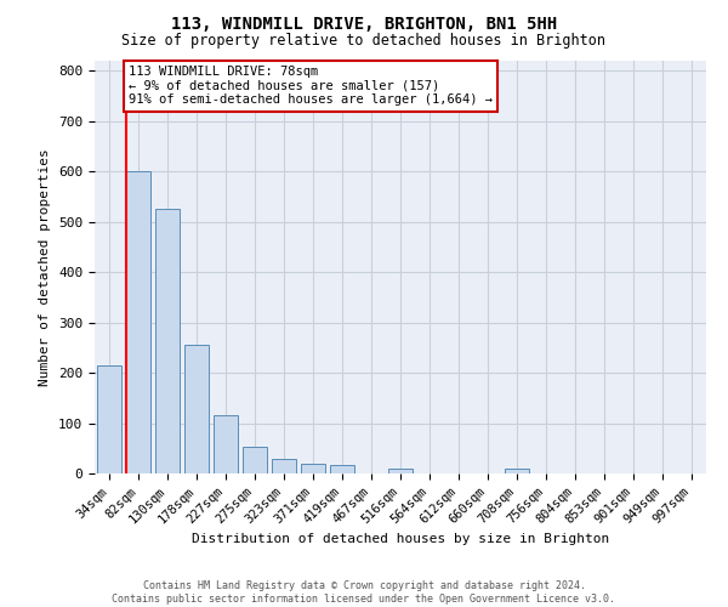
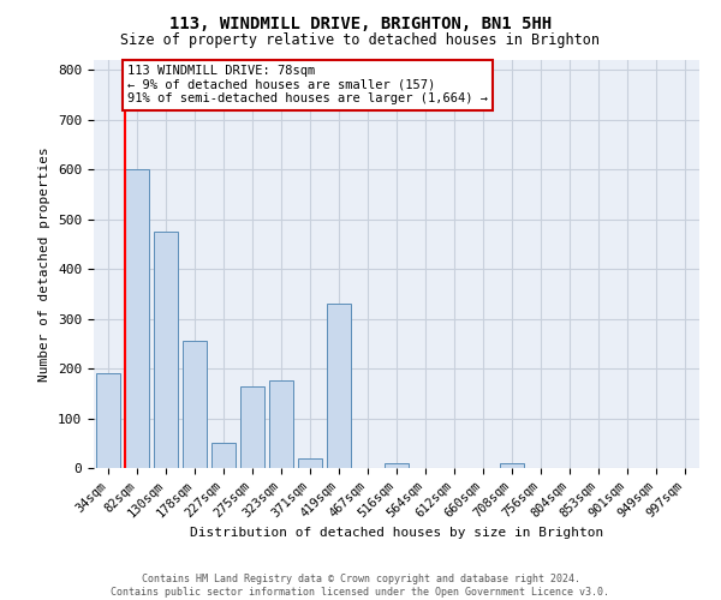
34sqm: 215 -> 190
130sqm: 525 -> 475
227sqm: 115 -> 50
275sqm: 52 -> 165
323sqm: 30 -> 175
419sqm: 16 -> 330
